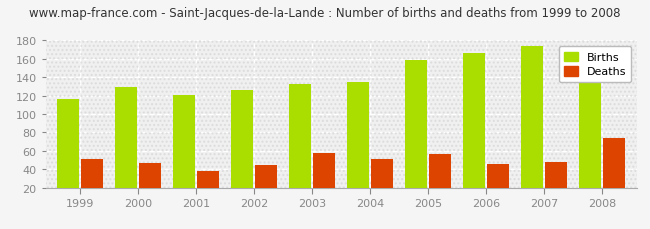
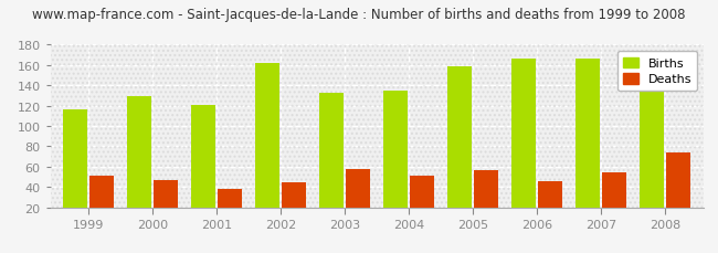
Births/2002: 126 -> 162
Births/2007: 174 -> 166
Deaths/2007: 48 -> 54
